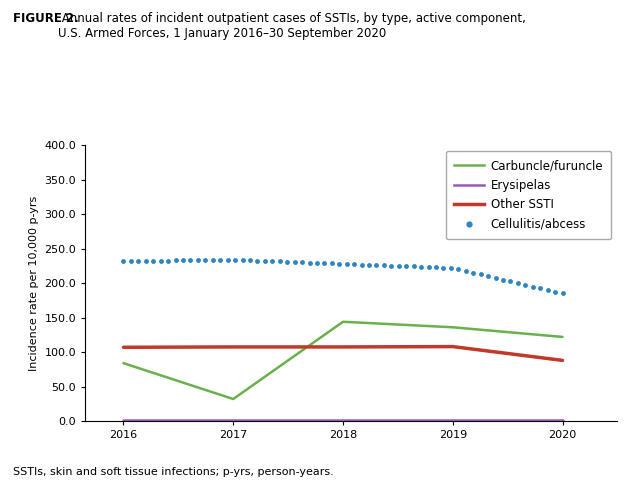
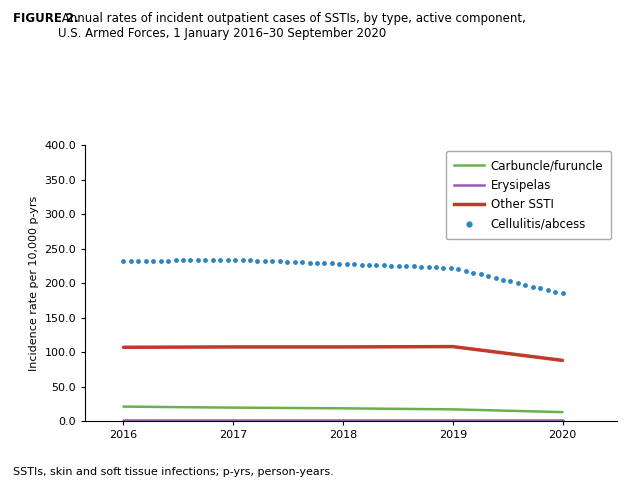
Carbuncle/furuncle/2016: 84 -> 21
Carbuncle/furuncle/2017: 32 -> 20
Carbuncle/furuncle/2018: 144 -> 18
Carbuncle/furuncle/2019: 136 -> 17
Carbuncle/furuncle/2020: 122 -> 13
